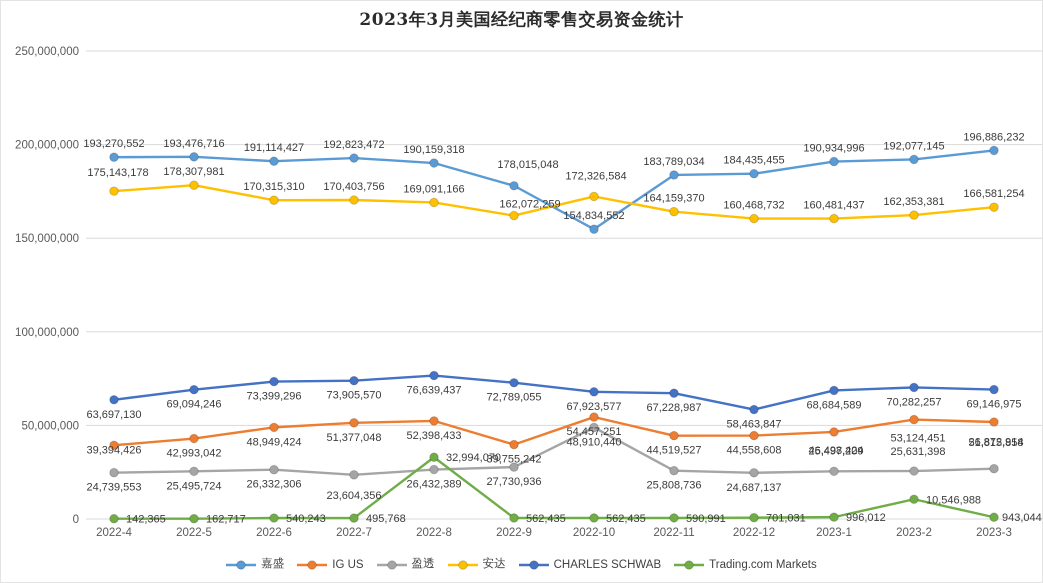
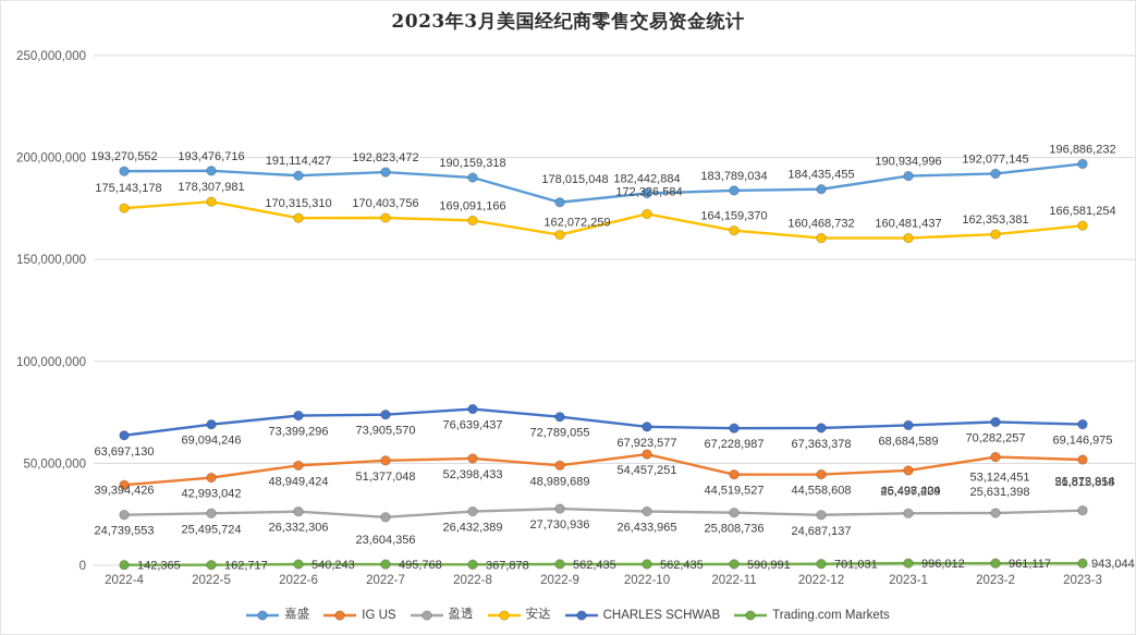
Trading.com Markets/2022-8: 32,994,070 -> 367,878
IG US/2022-9: 39,755,242 -> 48,989,689
嘉盛/2022-10: 154,834,552 -> 182,442,884
盈透/2022-10: 48,910,440 -> 26,433,965
CHARLES SCHWAB/2022-12: 58,463,847 -> 67,363,378
Trading.com Markets/2023-2: 10,546,988 -> 961,117
